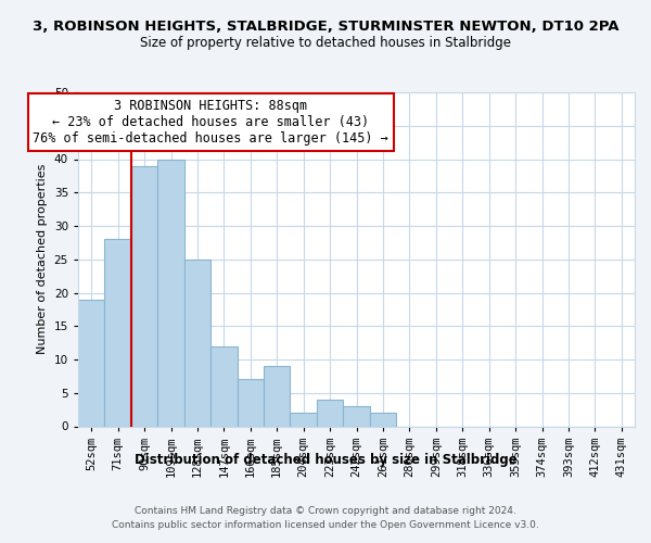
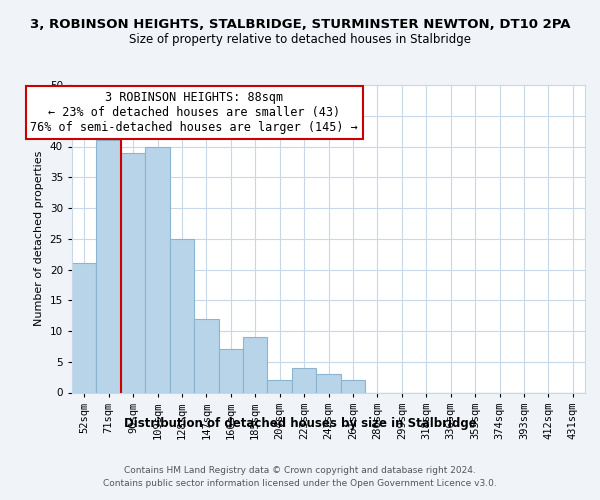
52sqm: 19 -> 21
71sqm: 28 -> 41
